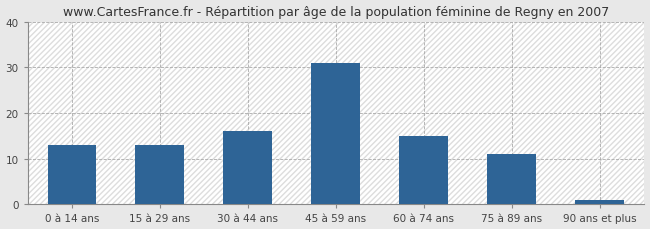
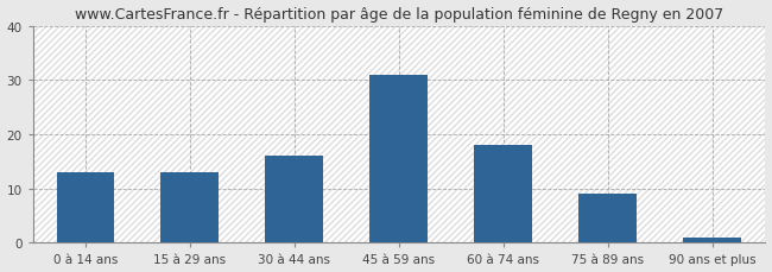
60 à 74 ans: 15 -> 18
75 à 89 ans: 11 -> 9
